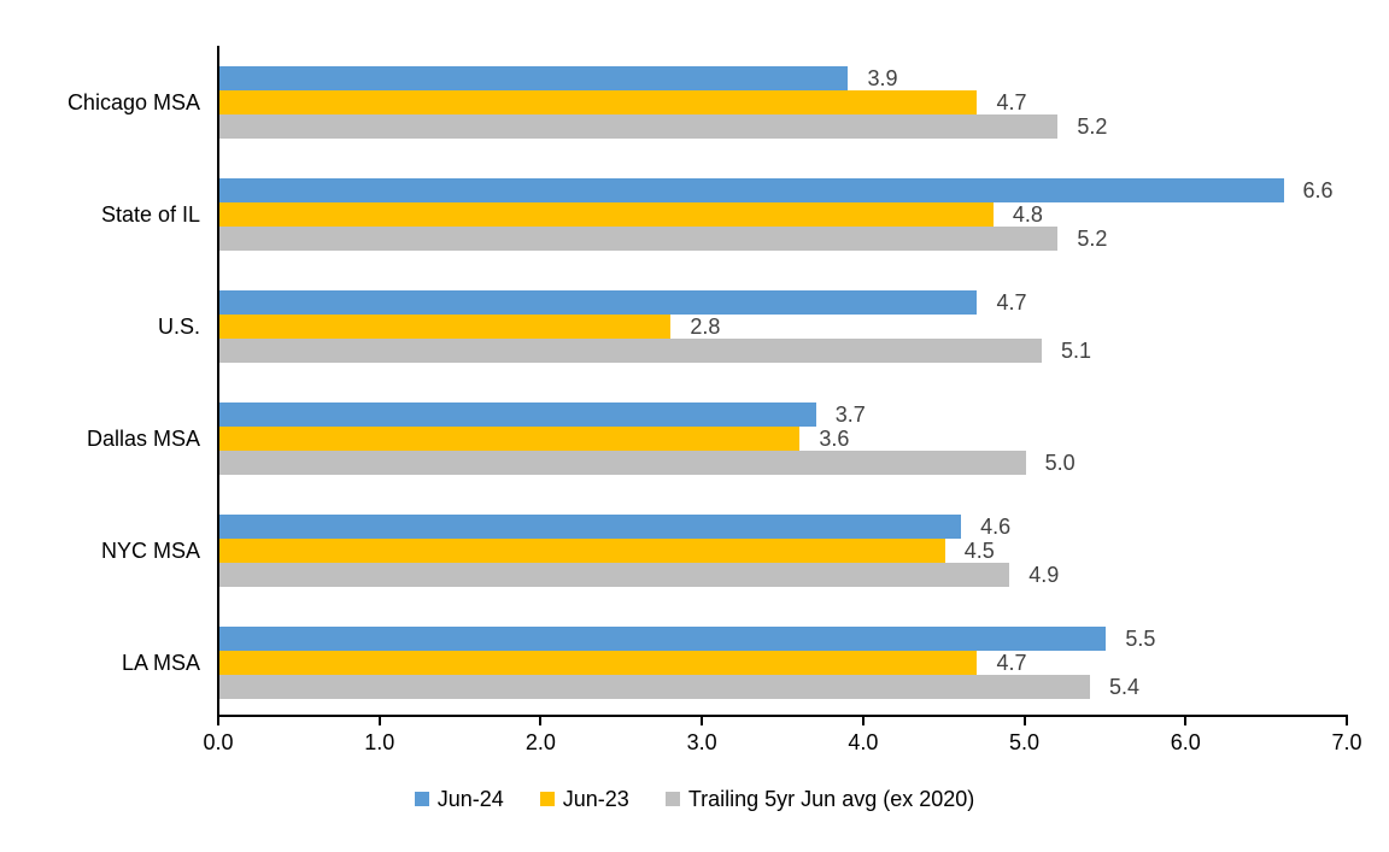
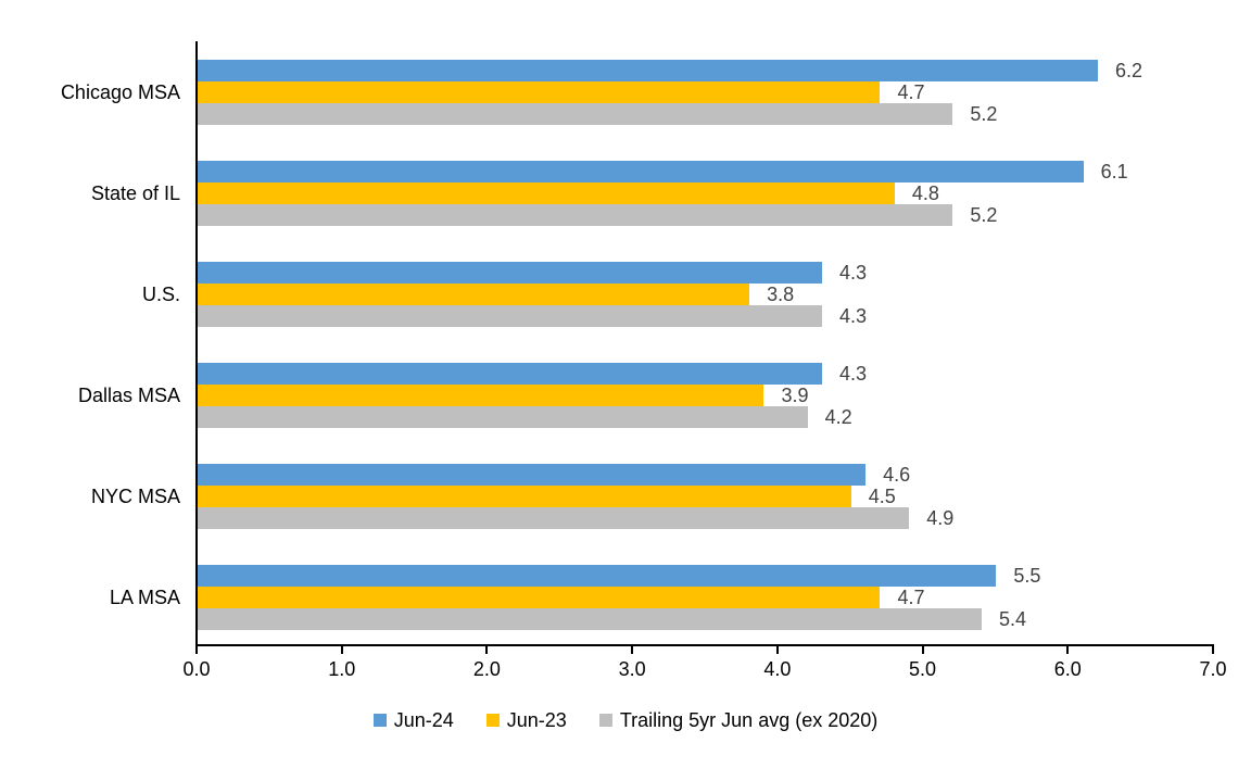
Jun-24/Chicago MSA: 3.9 -> 6.2
Jun-24/State of IL: 6.6 -> 6.1
Jun-24/U.S.: 4.7 -> 4.3
Jun-23/U.S.: 2.8 -> 3.8
Trailing 5yr Jun avg (ex 2020)/U.S.: 5.1 -> 4.3
Jun-24/Dallas MSA: 3.7 -> 4.3
Jun-23/Dallas MSA: 3.6 -> 3.9
Trailing 5yr Jun avg (ex 2020)/Dallas MSA: 5.0 -> 4.2
